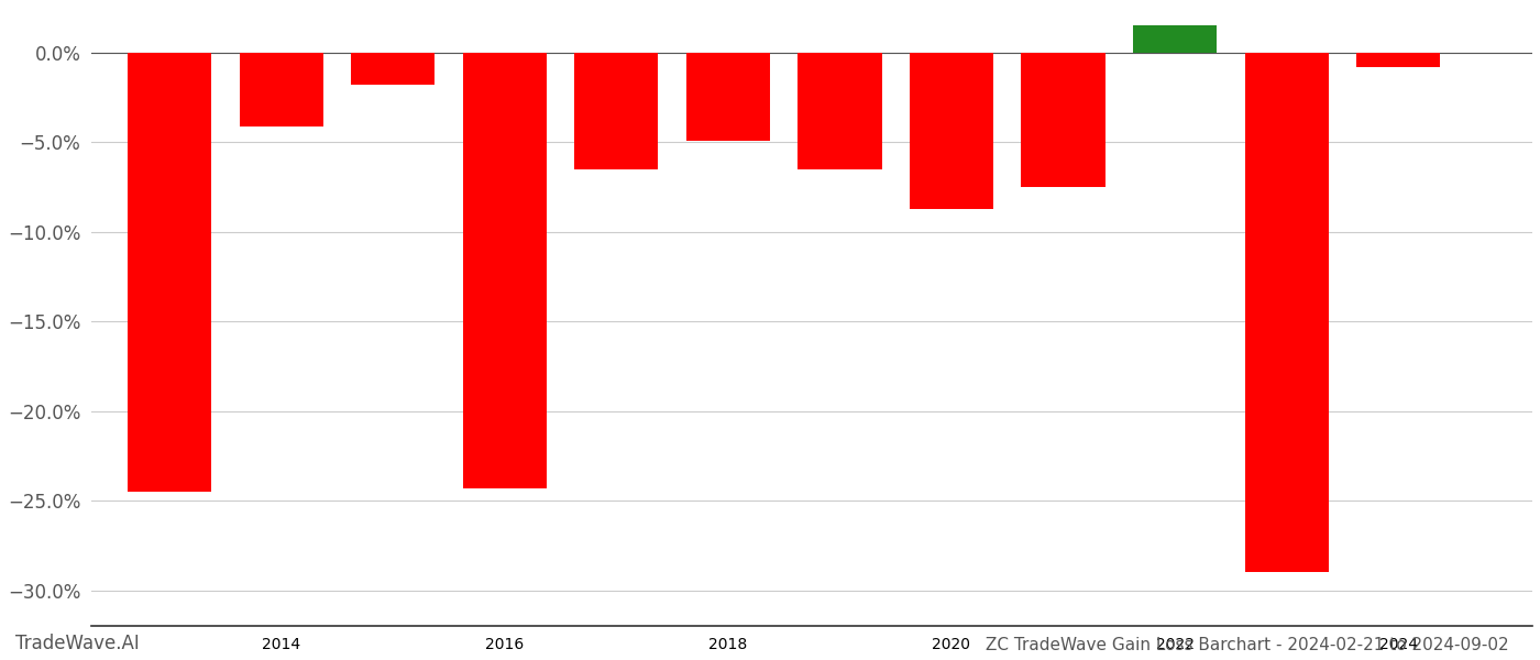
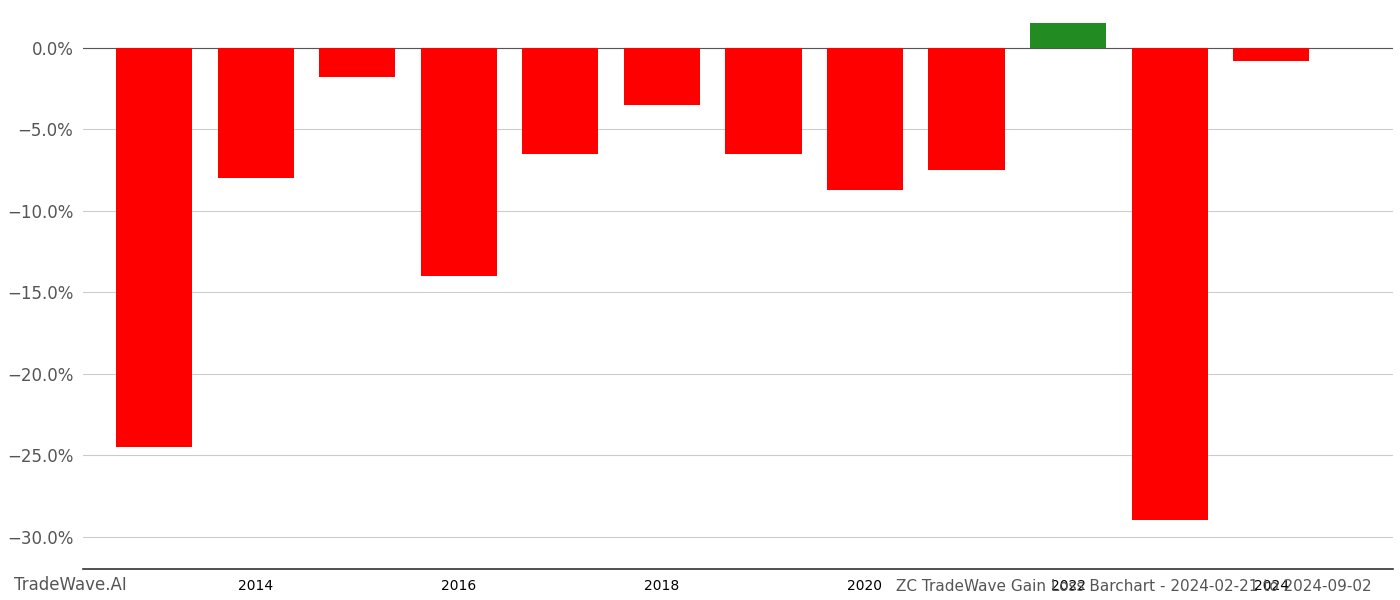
2014: -4.1% -> -8.0%
2016: -24.3% -> -14.0%
2018: -4.9% -> -3.5%
